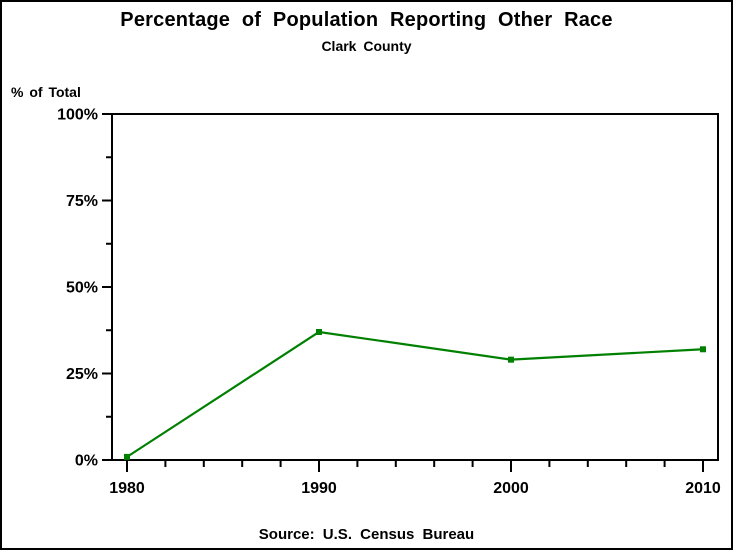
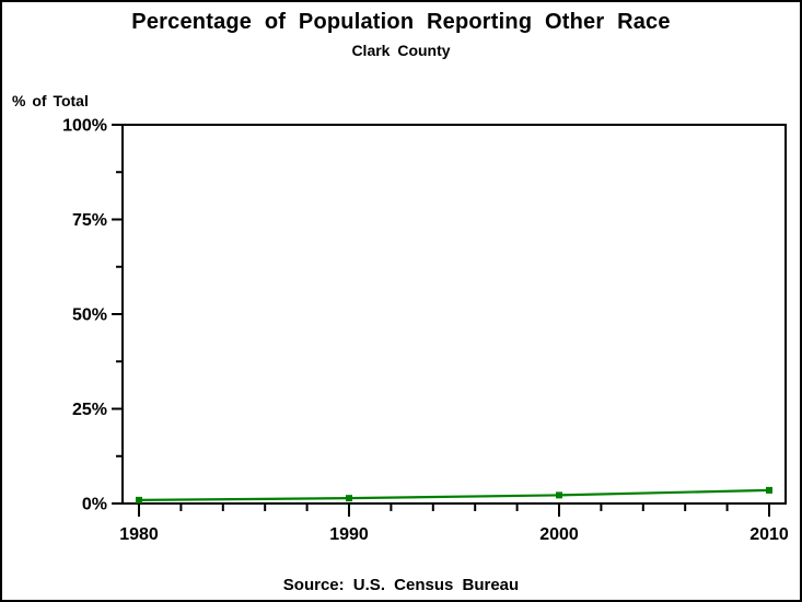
1990: 37% -> 1%
2000: 29% -> 2%
2010: 32% -> 4%
